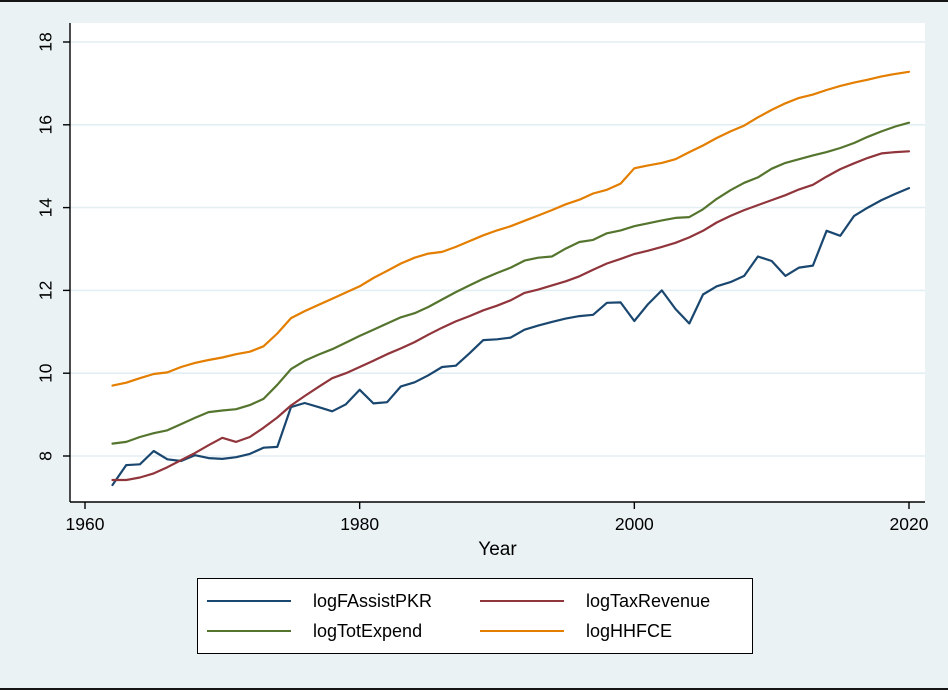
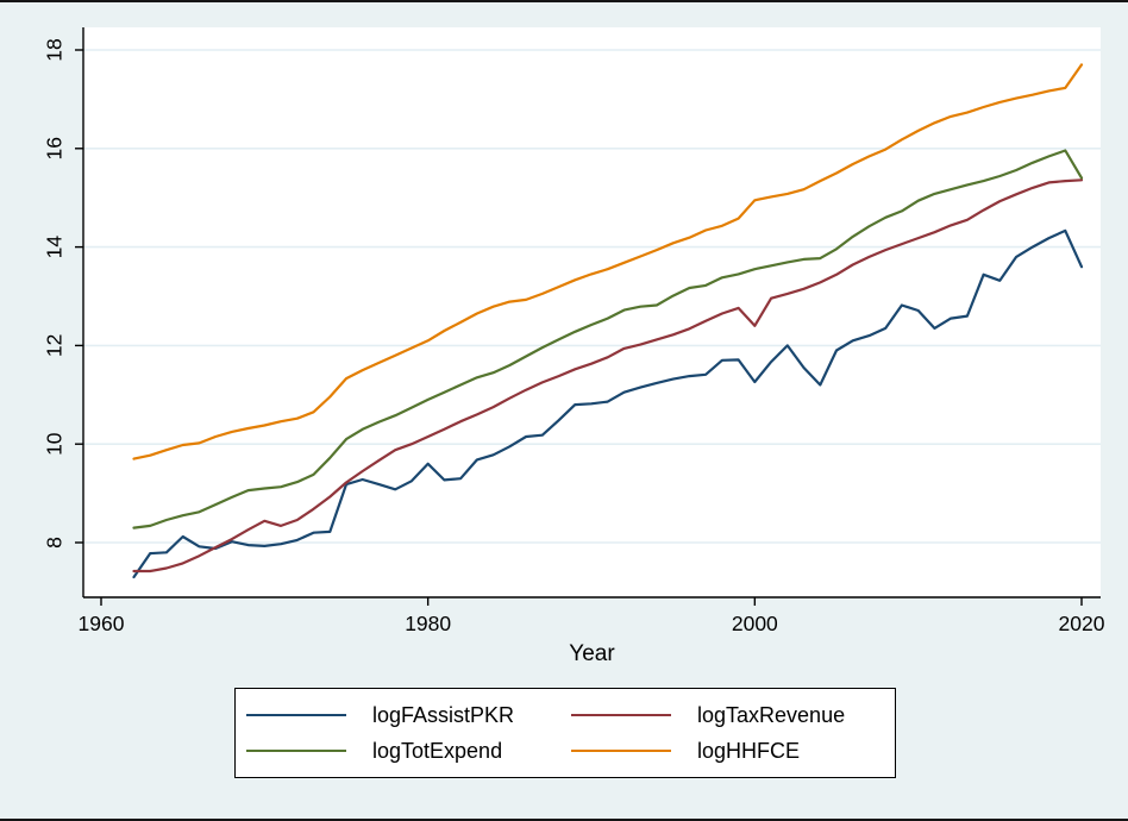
logTaxRevenue/2000: 12.9 -> 12.4
logFAssistPKR/2020: 14.5 -> 13.6
logTotExpend/2020: 16.1 -> 15.4
logHHFCE/2020: 17.3 -> 17.7
